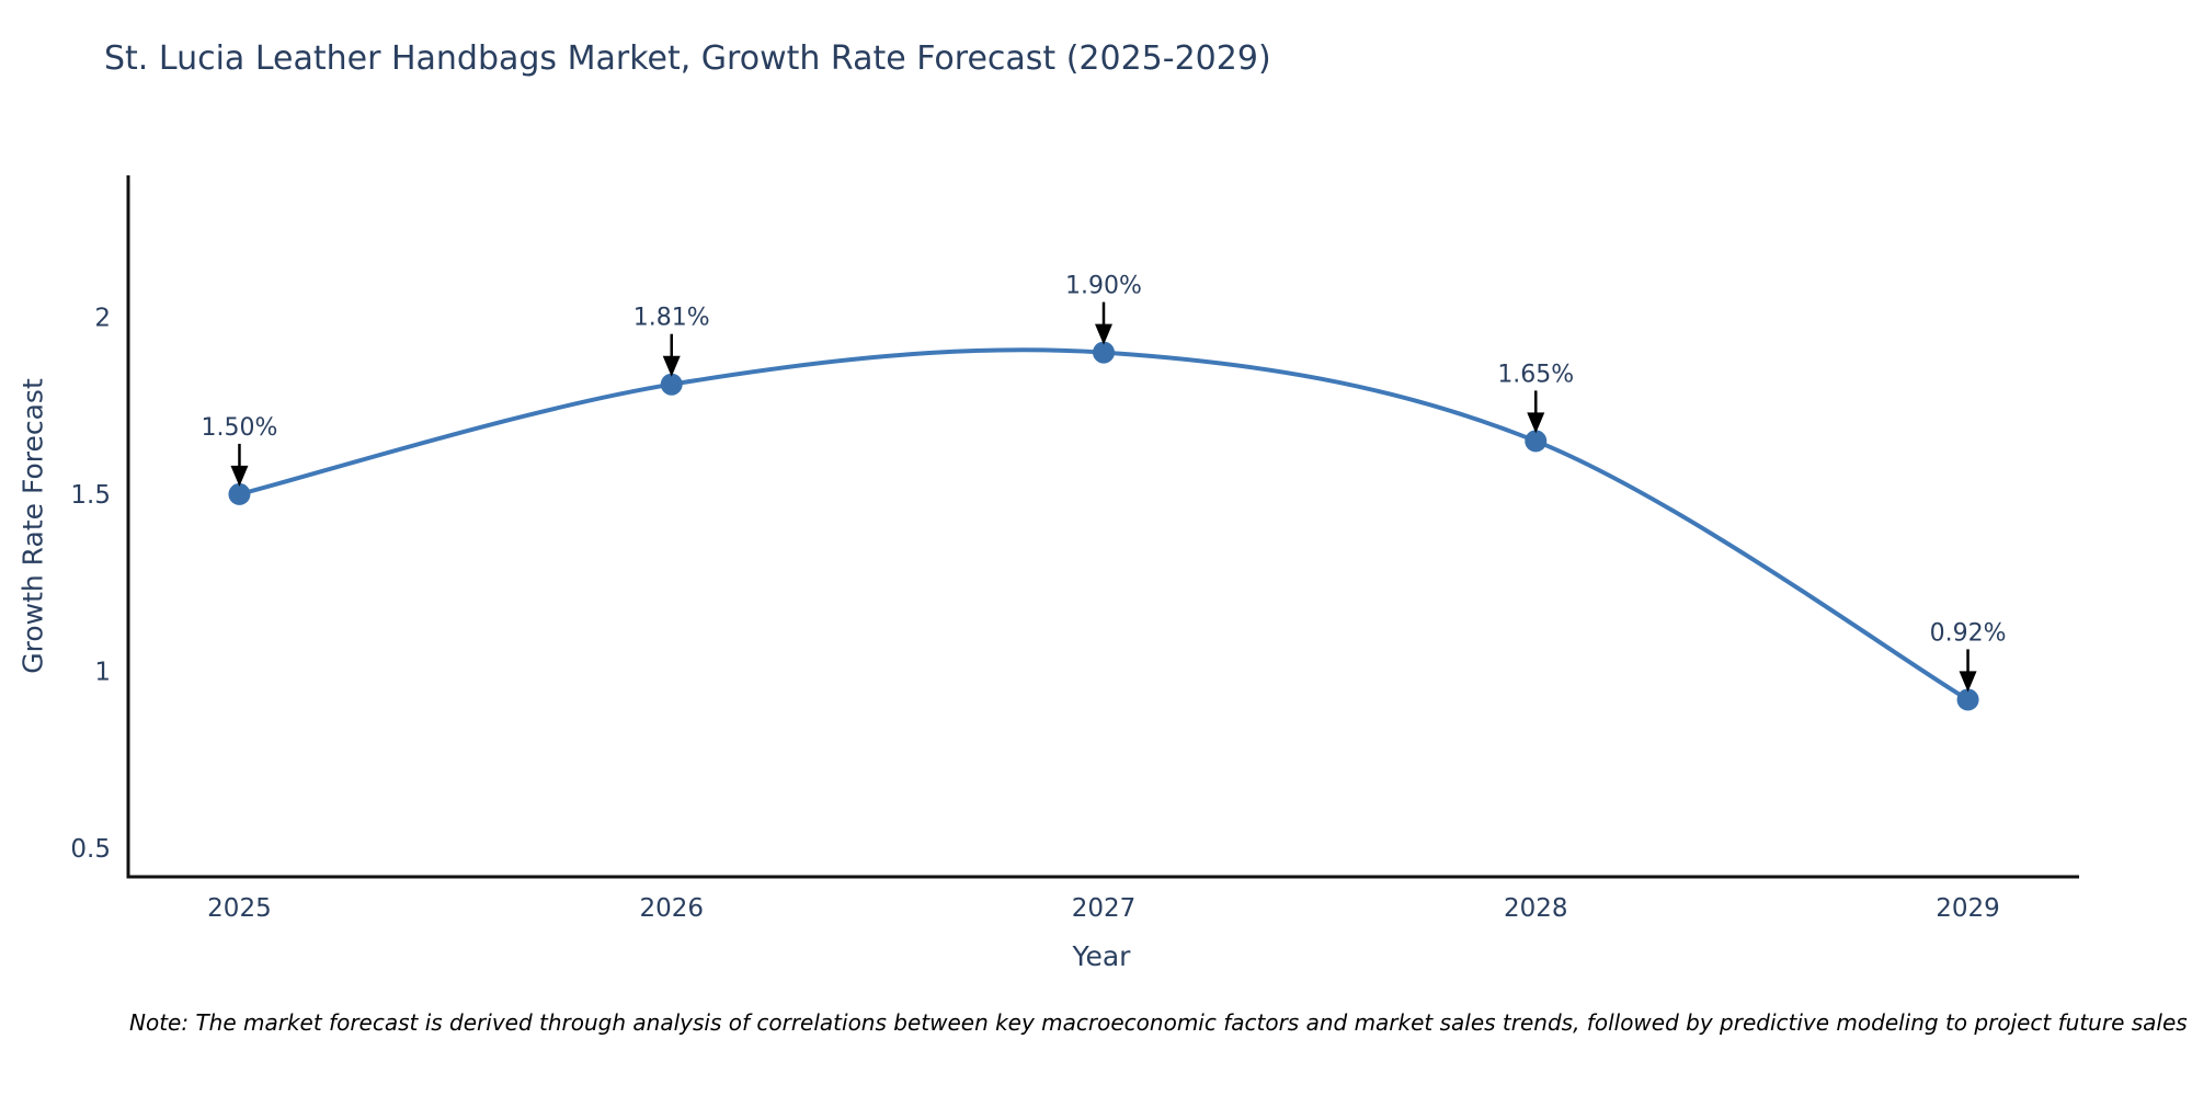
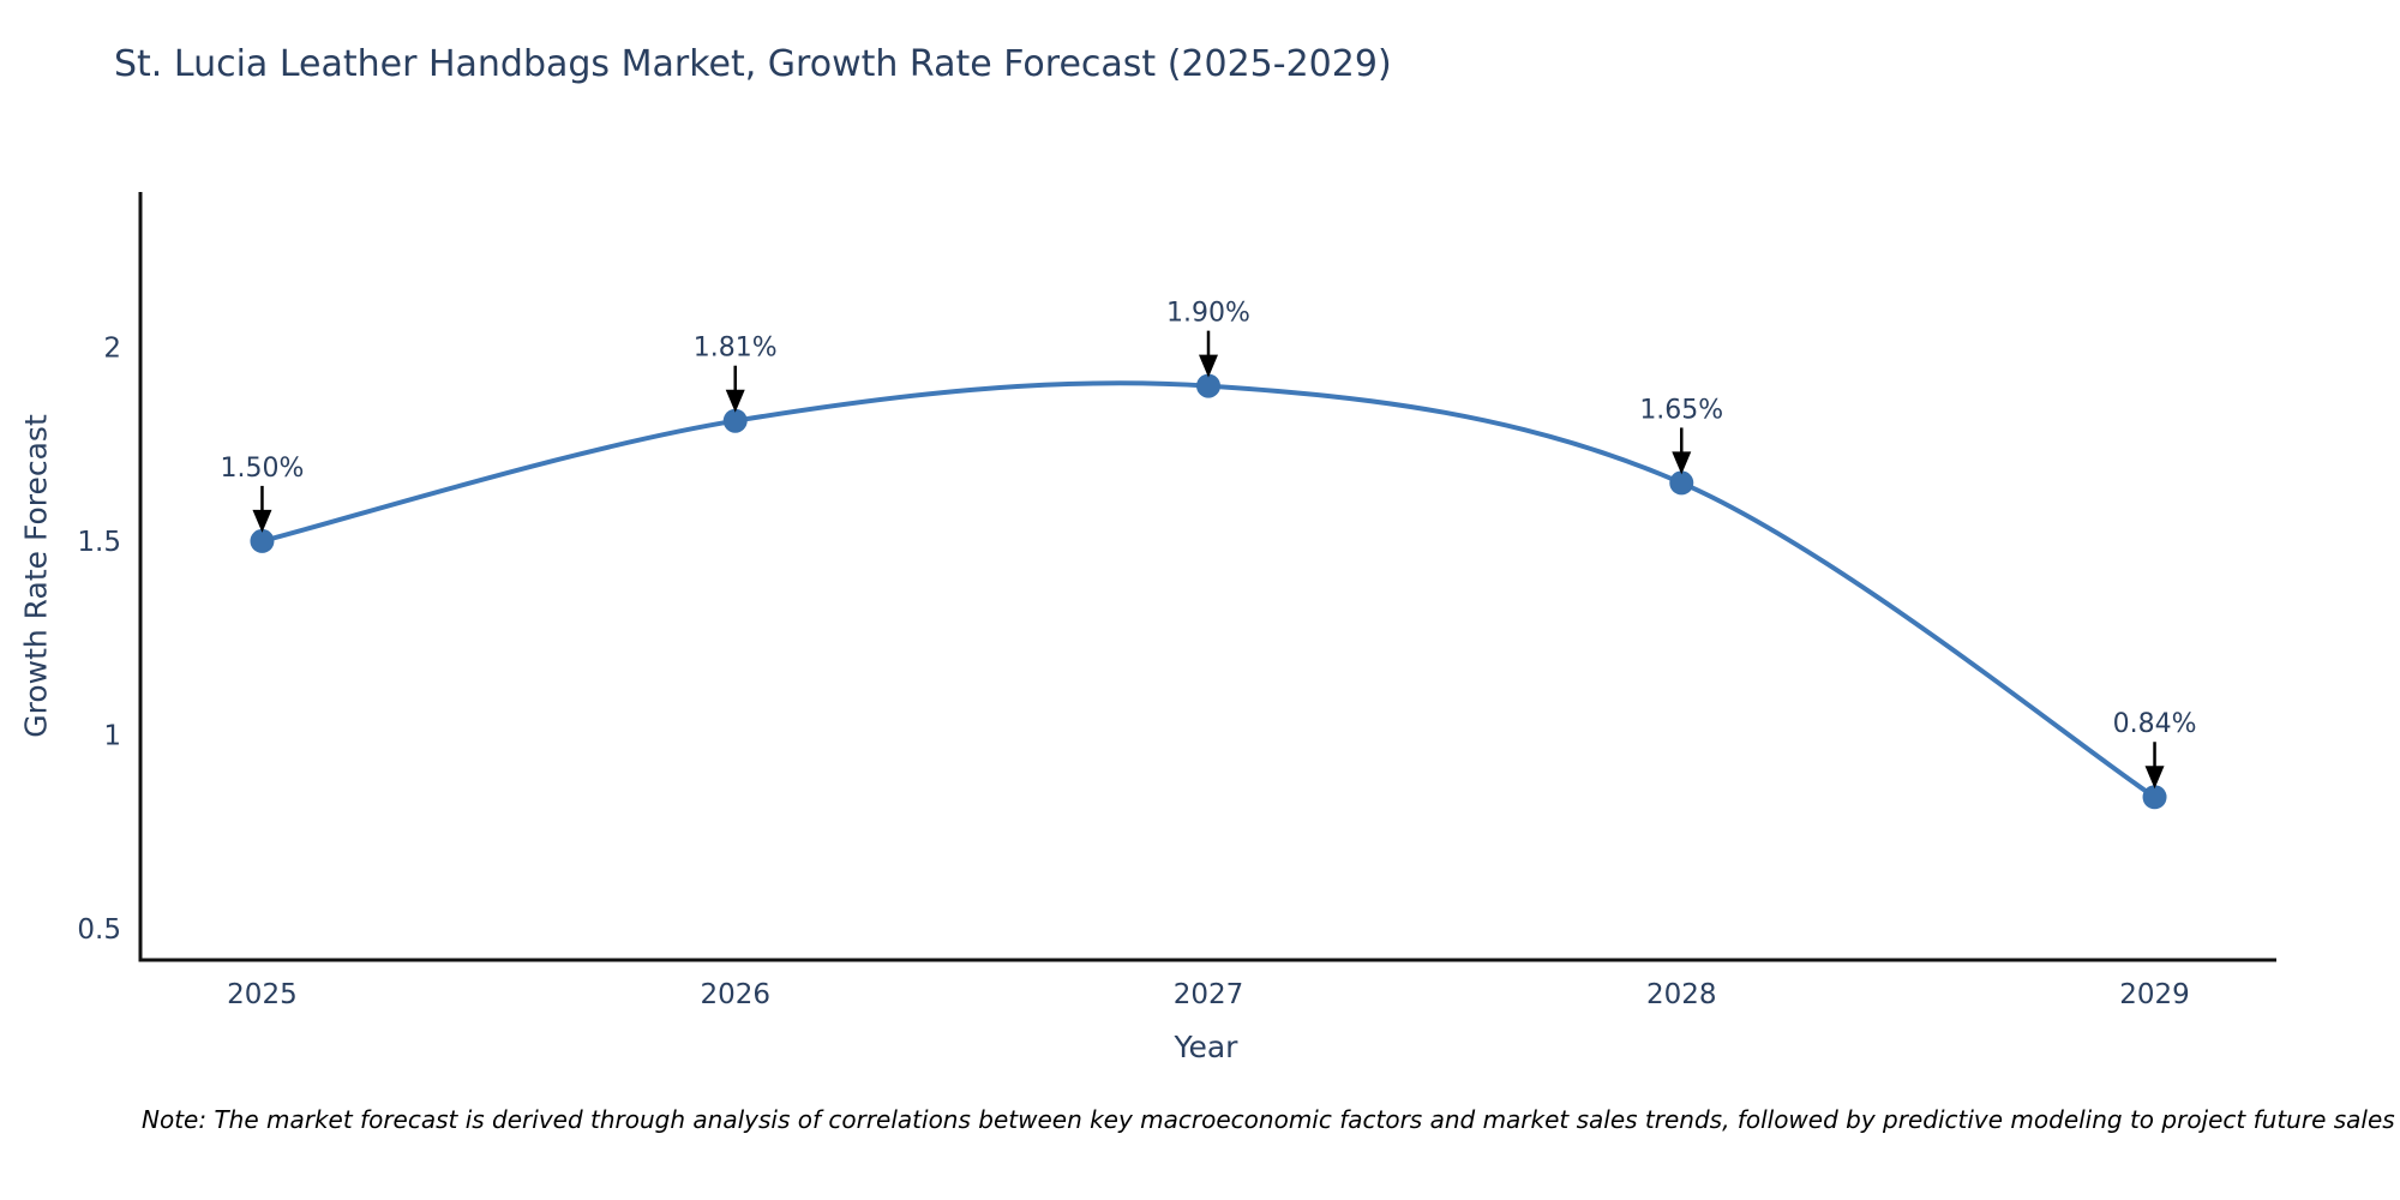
2029: 0.92% -> 0.84%
